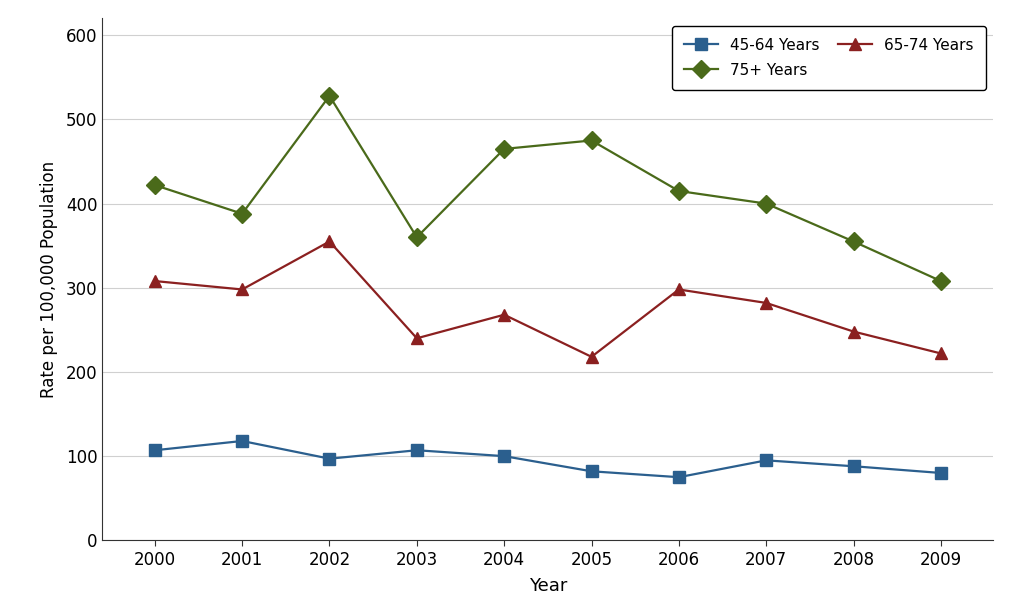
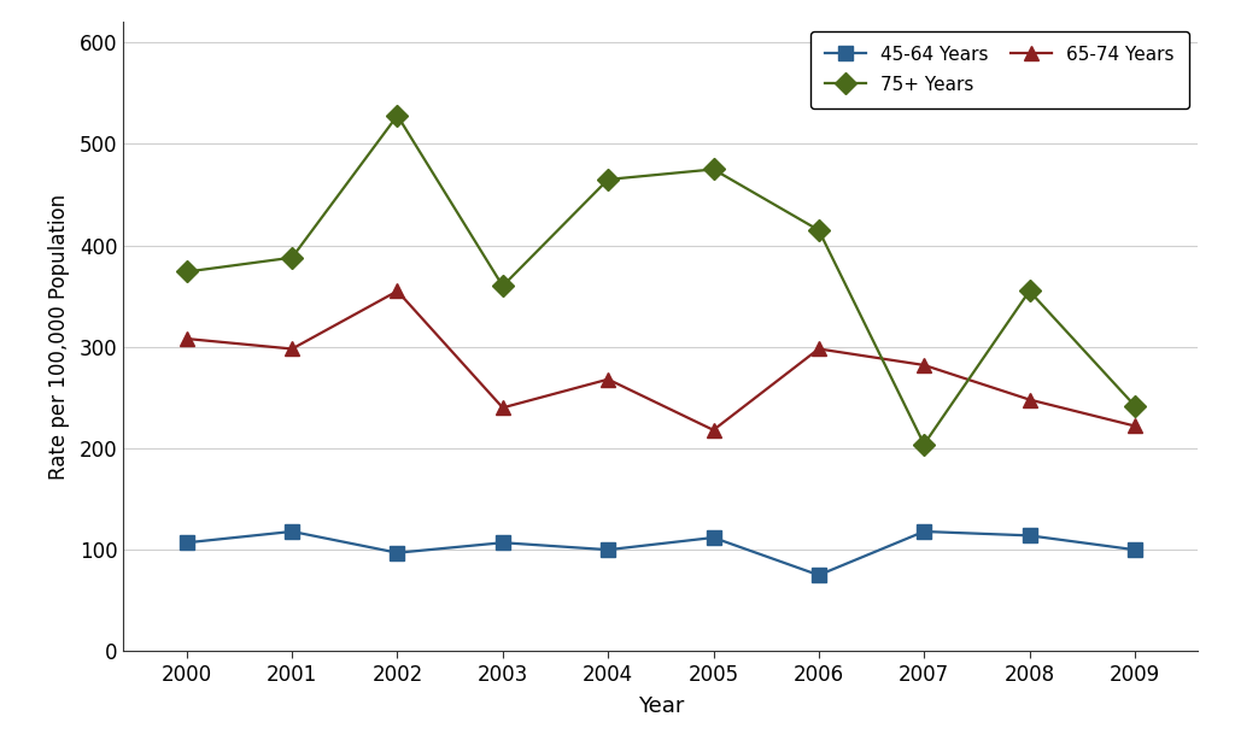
75+ Years/2000: 422 -> 374
45-64 Years/2005: 82 -> 112
45-64 Years/2007: 95 -> 118
75+ Years/2007: 400 -> 204
45-64 Years/2008: 88 -> 114
45-64 Years/2009: 80 -> 100
75+ Years/2009: 308 -> 242
